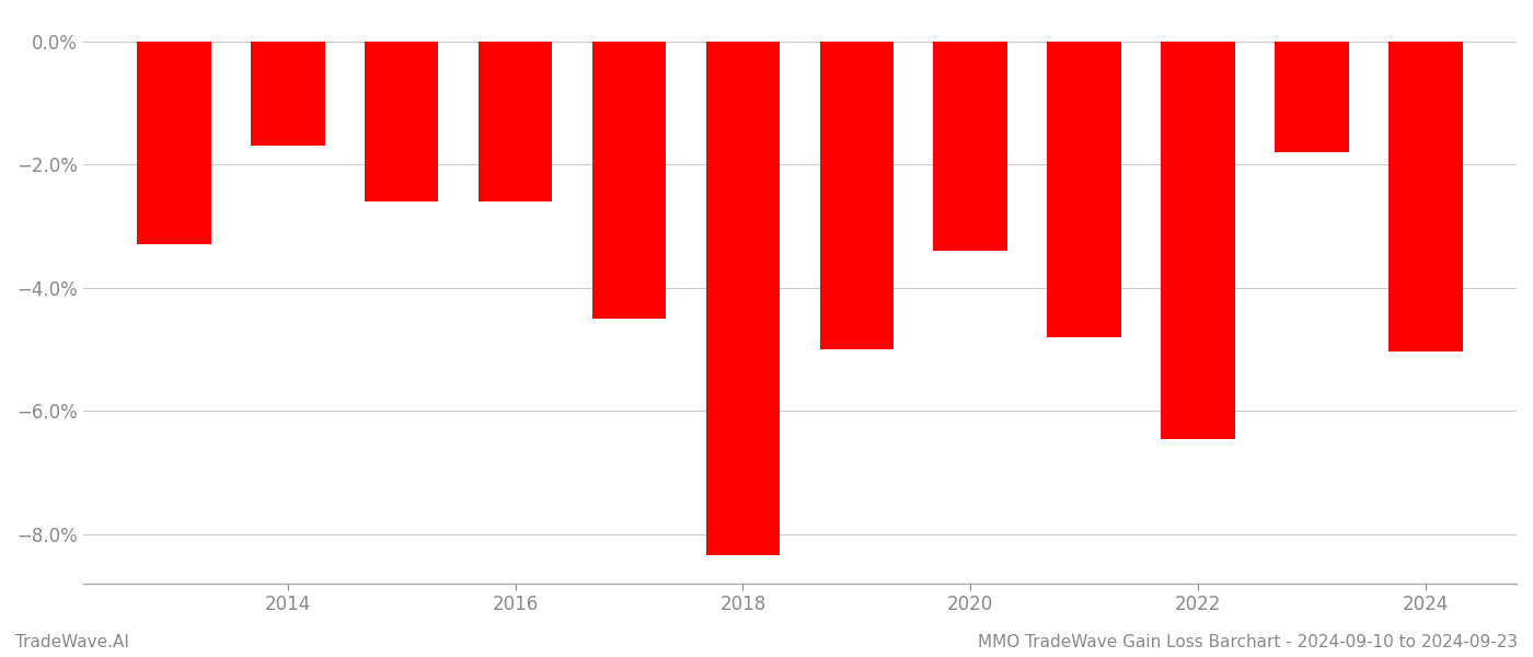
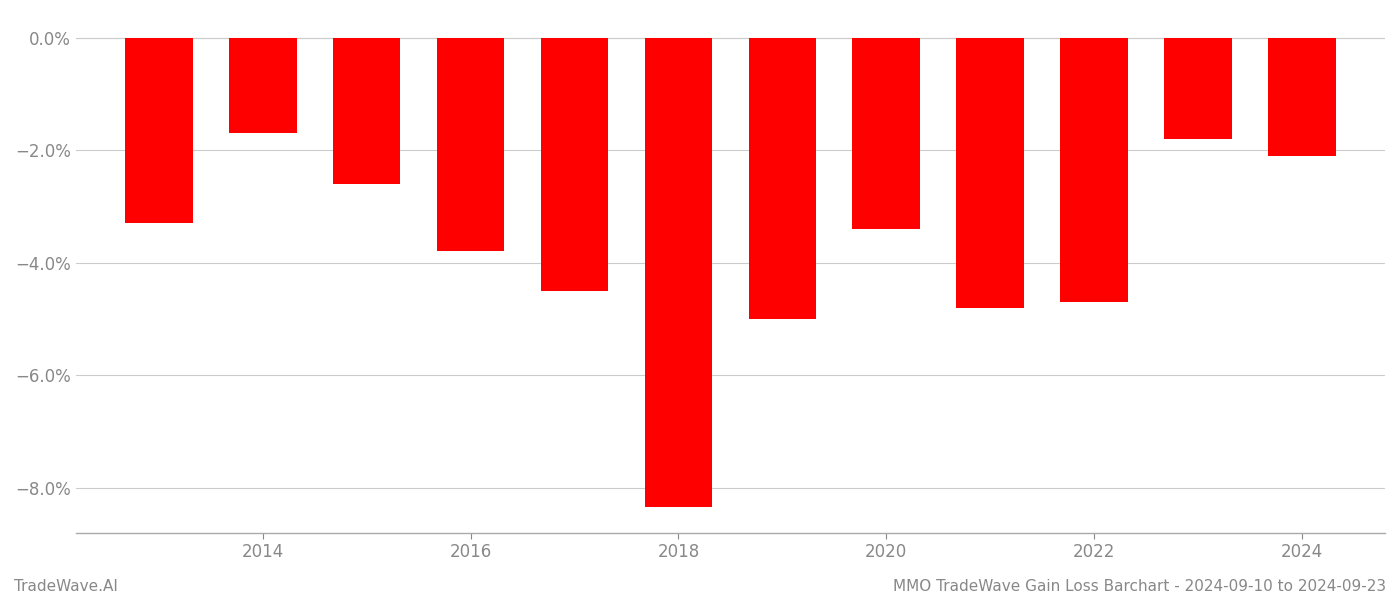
2016: -2.60% -> -3.80%
2022: -6.46% -> -4.70%
2024: -5.04% -> -2.10%
